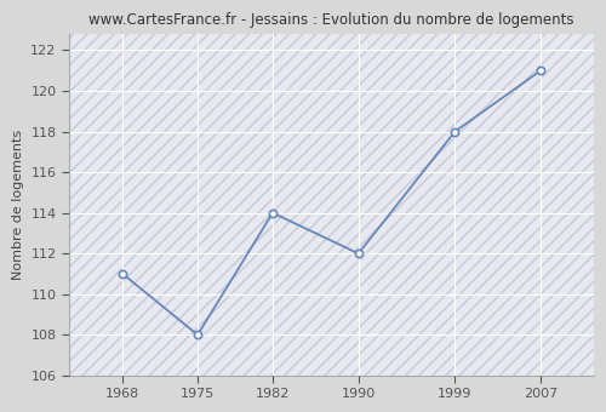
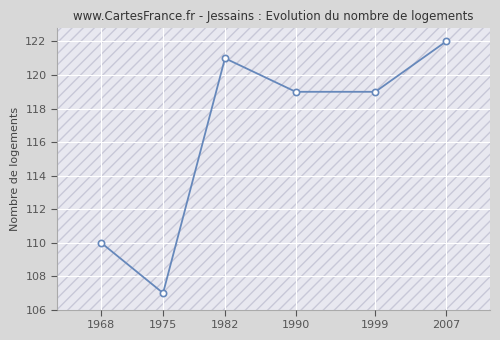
1968: 111 -> 110
1975: 108 -> 107
1982: 114 -> 121
1990: 112 -> 119
1999: 118 -> 119
2007: 121 -> 122
